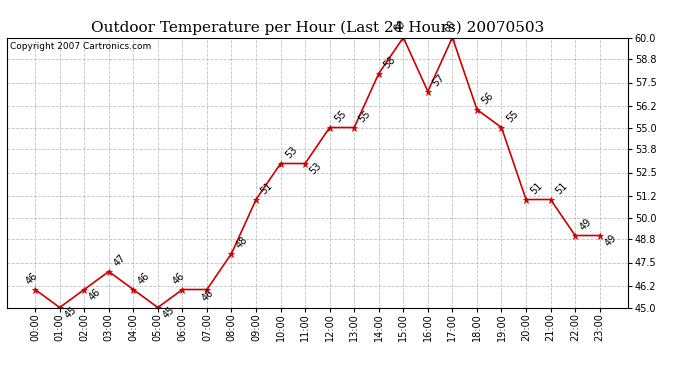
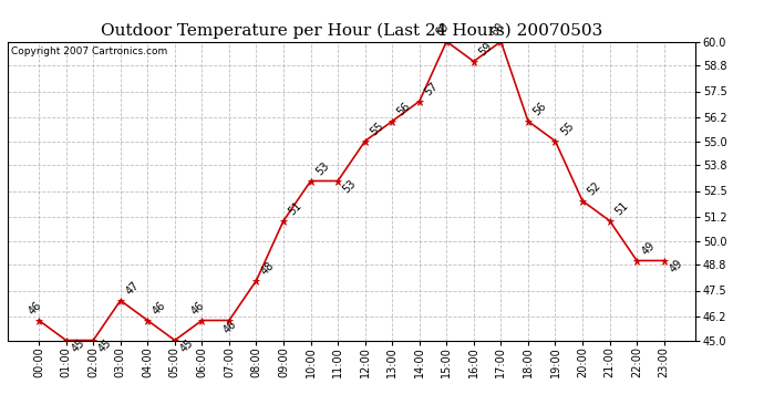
02:00: 46 -> 45
13:00: 55 -> 56
14:00: 58 -> 57
16:00: 57 -> 59
20:00: 51 -> 52
